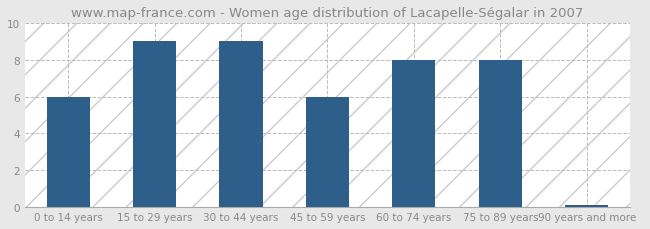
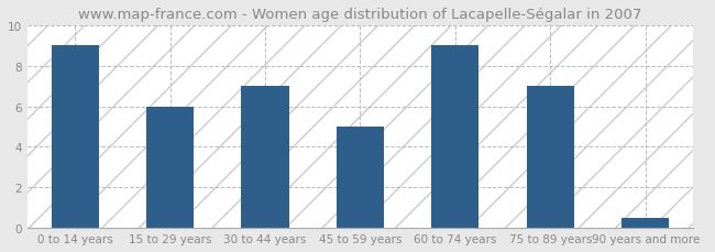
0 to 14 years: 6.0 -> 9.0
15 to 29 years: 9.0 -> 6.0
30 to 44 years: 9.0 -> 7.0
45 to 59 years: 6.0 -> 5.0
60 to 74 years: 8.0 -> 9.0
75 to 89 years: 8.0 -> 7.0
90 years and more: 0.1 -> 0.5
